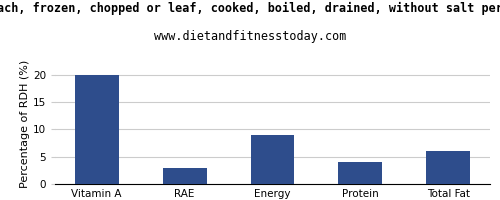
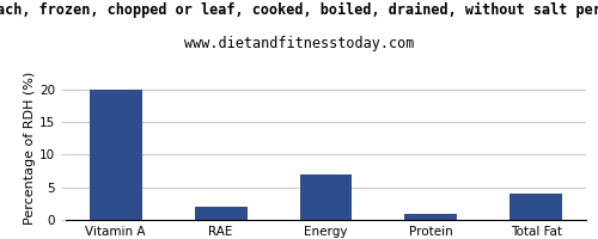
RAE: 3 -> 2
Energy: 9 -> 7
Protein: 4 -> 1
Total Fat: 6 -> 4
